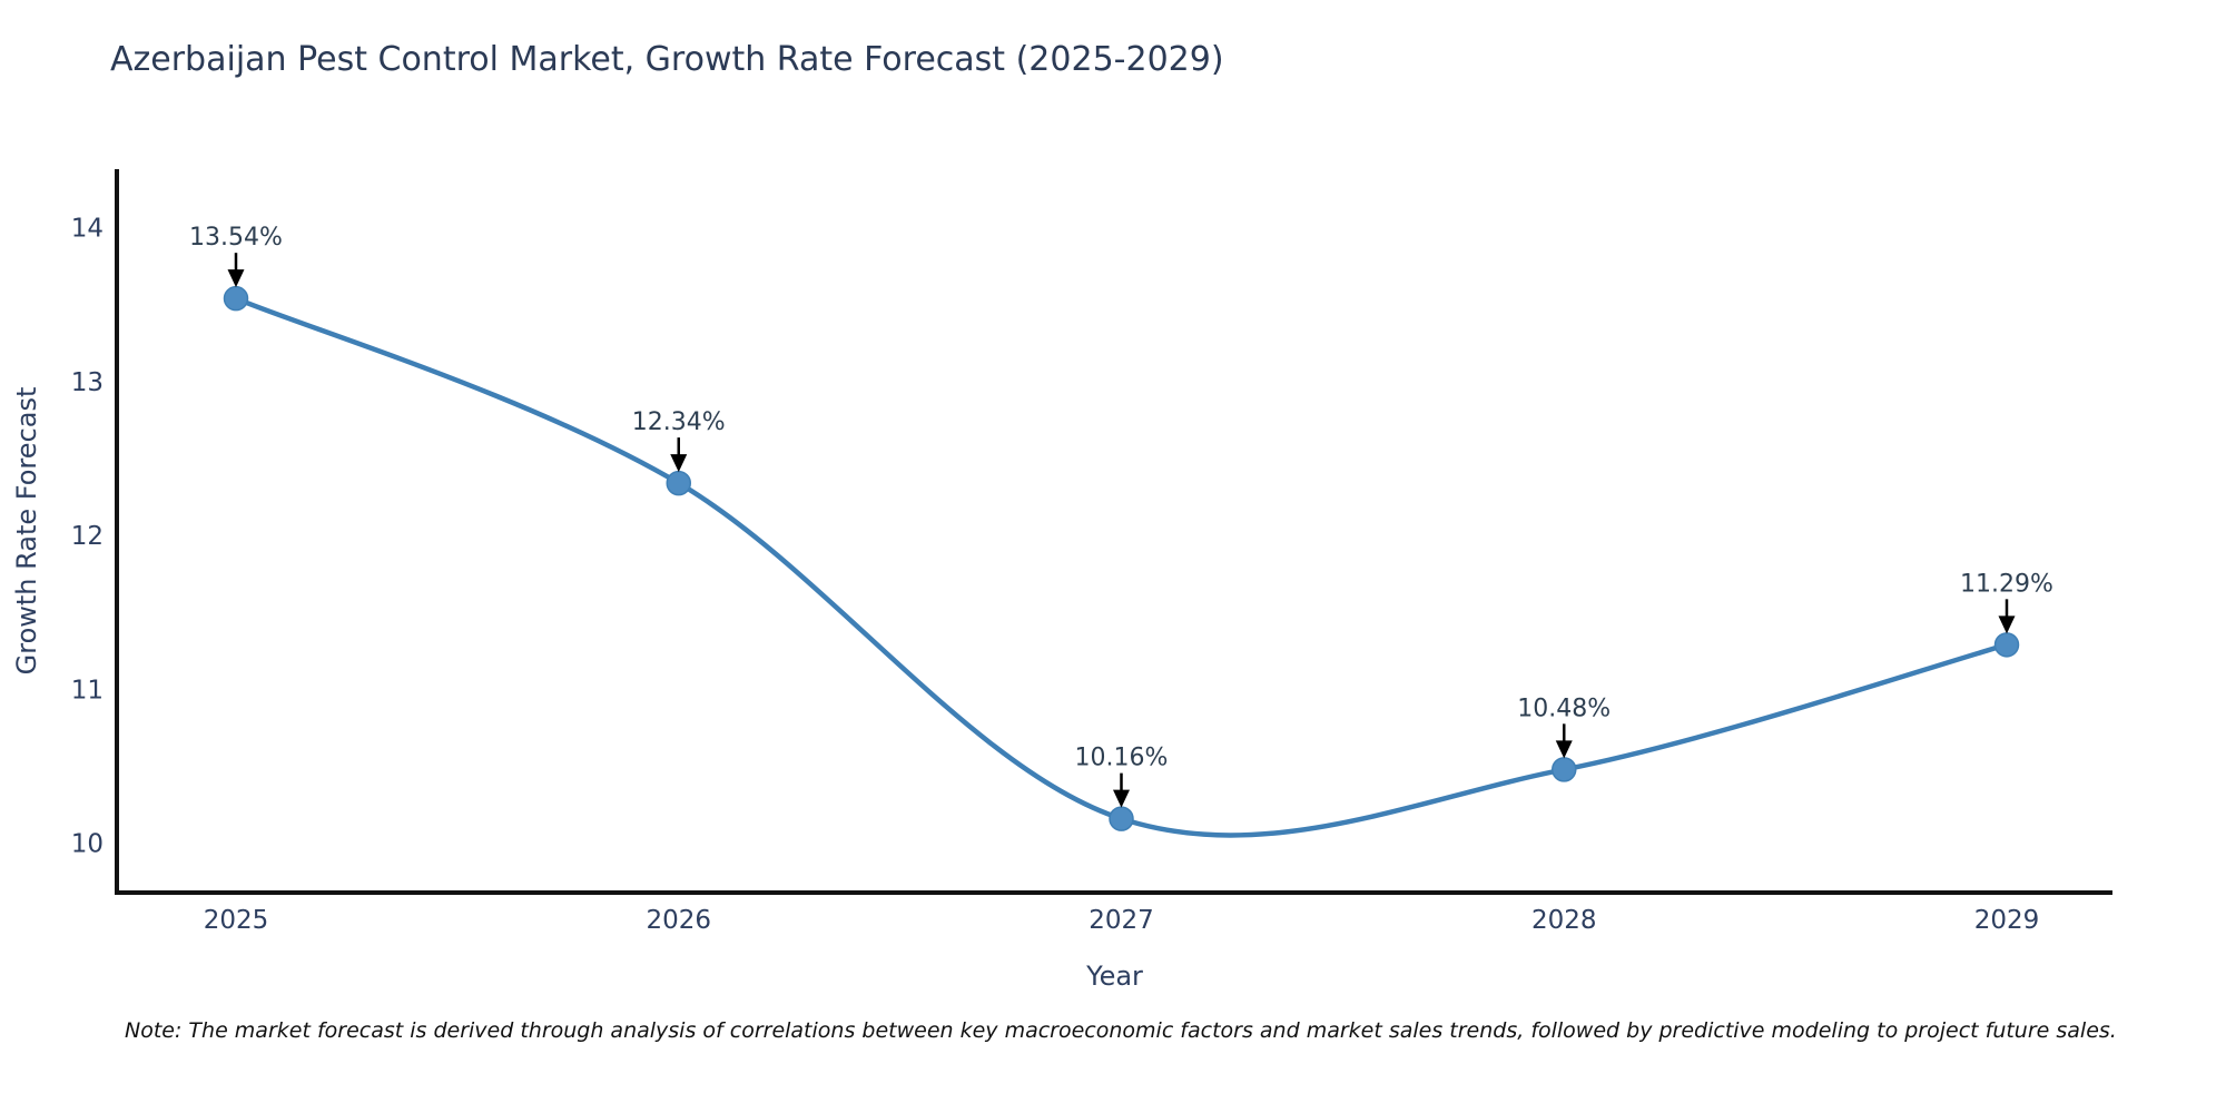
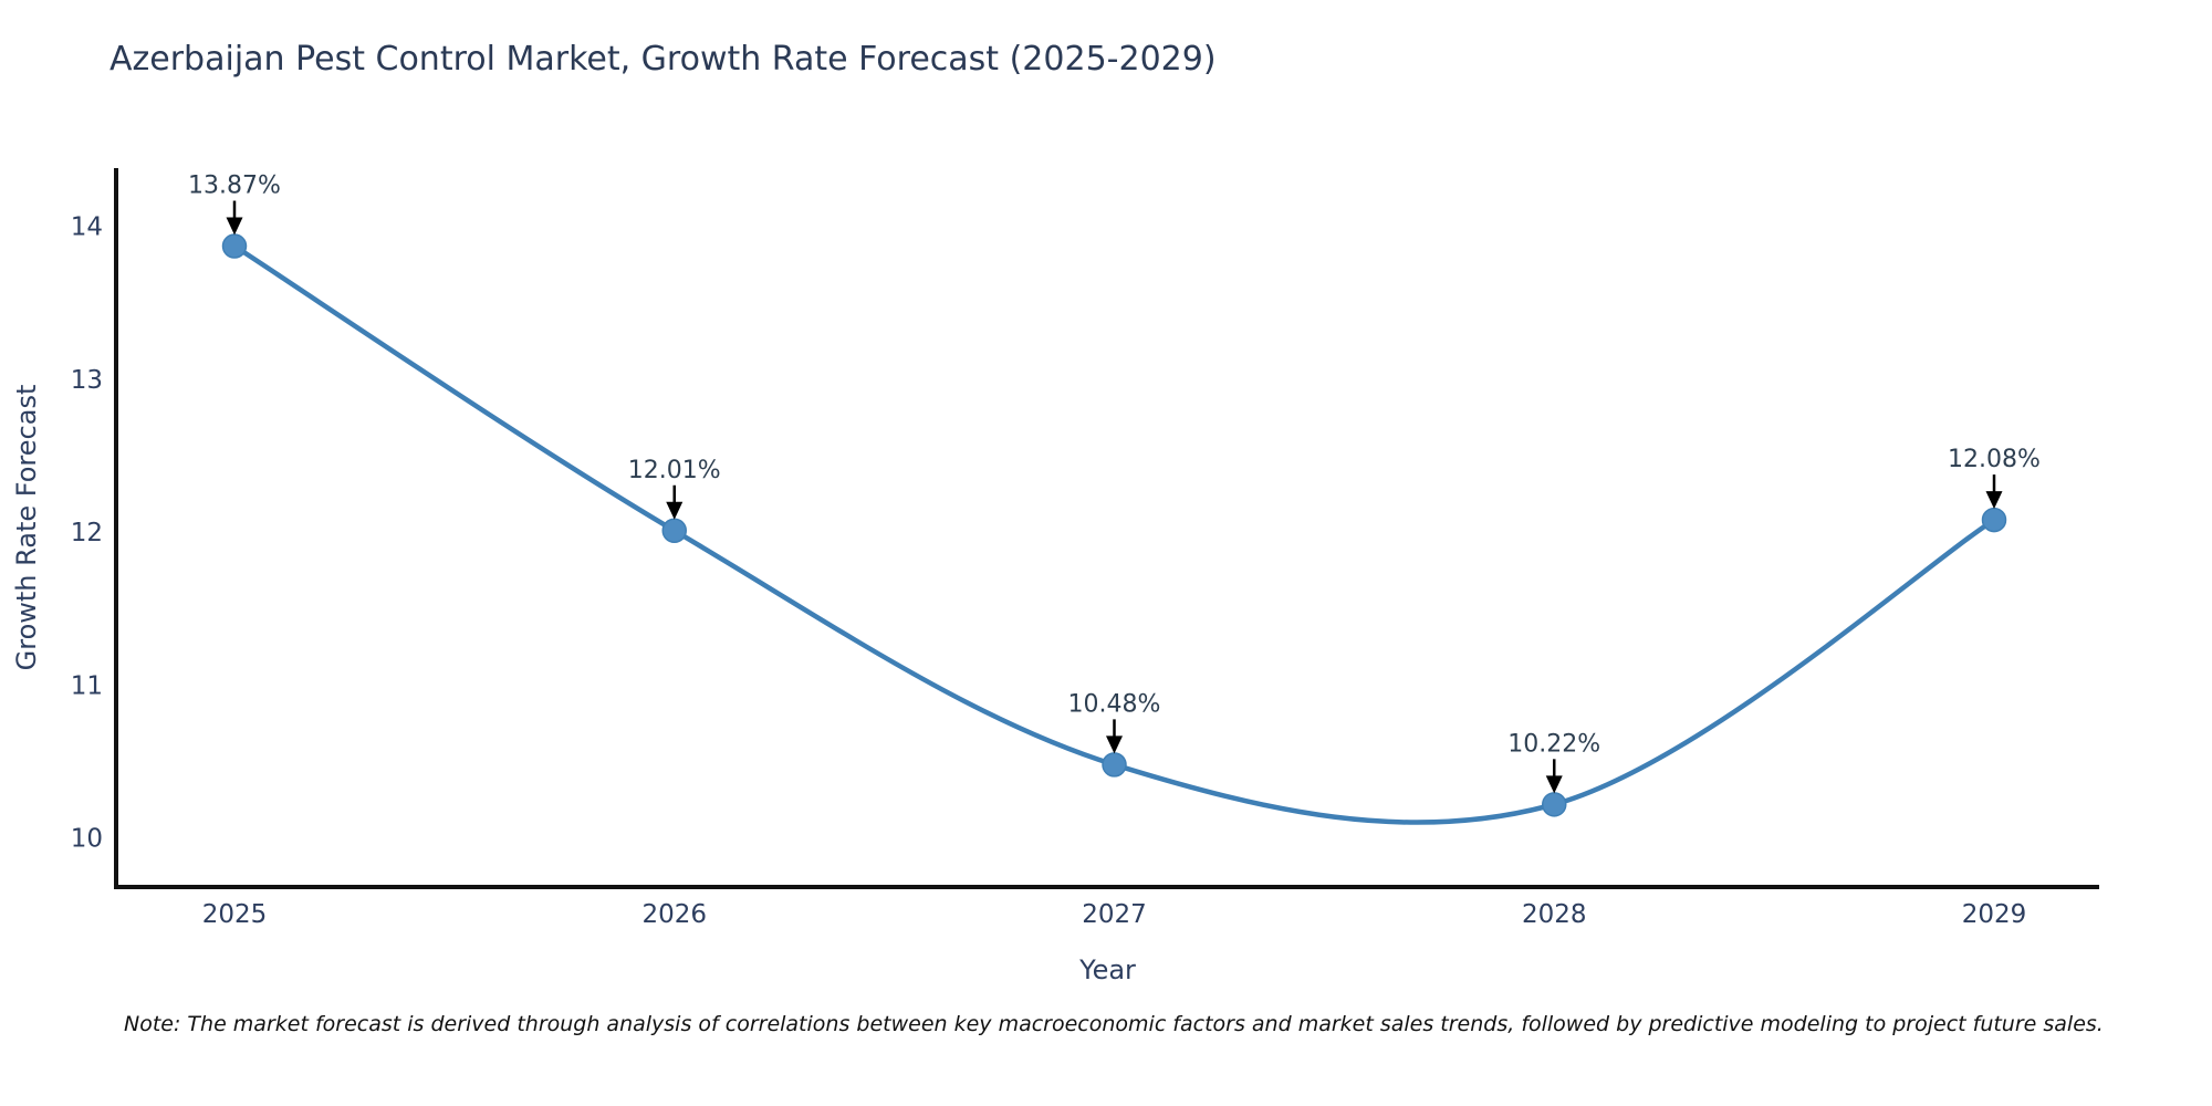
2025: 13.54% -> 13.87%
2026: 12.34% -> 12.01%
2027: 10.16% -> 10.48%
2028: 10.48% -> 10.22%
2029: 11.29% -> 12.08%
